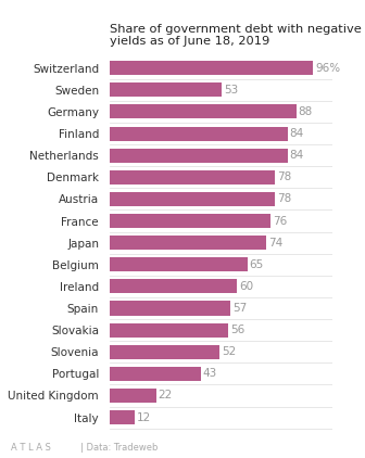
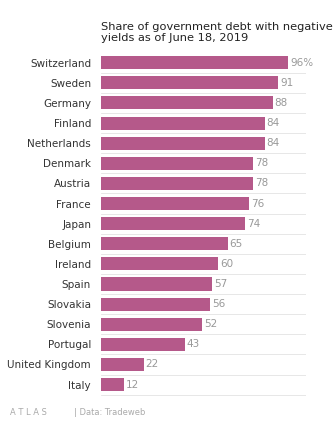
Sweden: 53 -> 91
